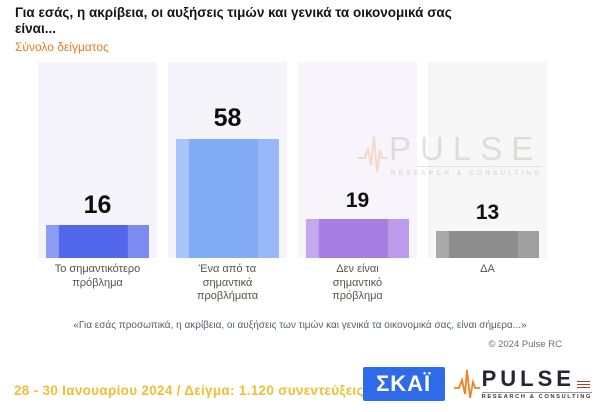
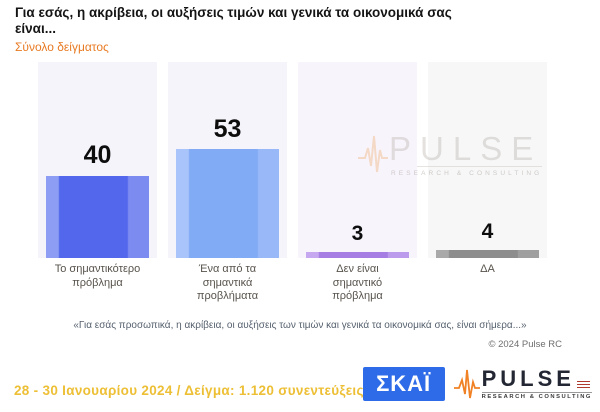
Το σημαντικότερο πρόβλημα: 16 -> 40
Ένα από τα σημαντικά προβλήματα: 58 -> 53
Δεν είναι σημαντικό πρόβλημα: 19 -> 3
ΔΑ: 13 -> 4
